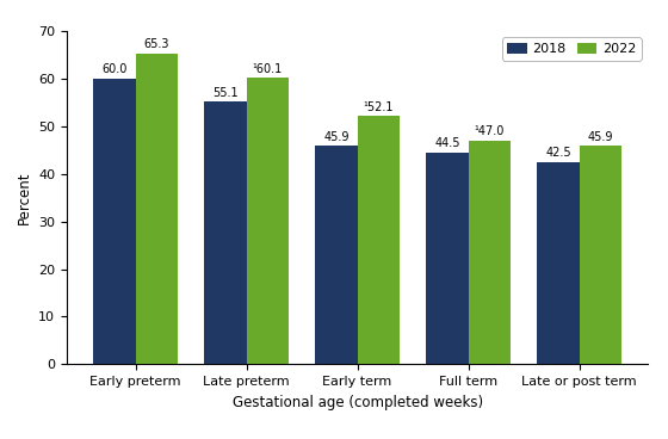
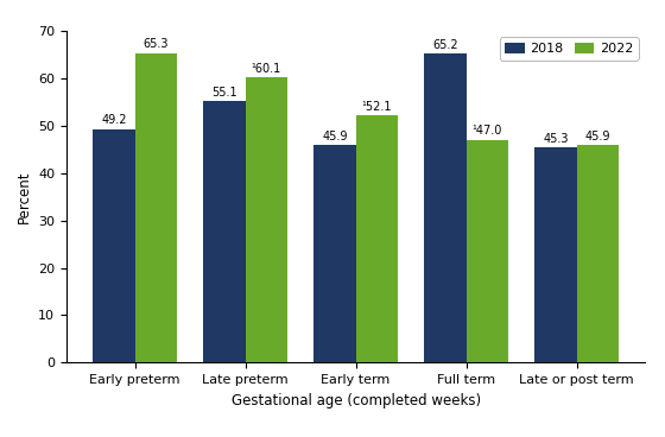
2018/Early preterm: 60.0 -> 49.2
2018/Full term: 44.5 -> 65.2
2018/Late or post term: 42.5 -> 45.3
